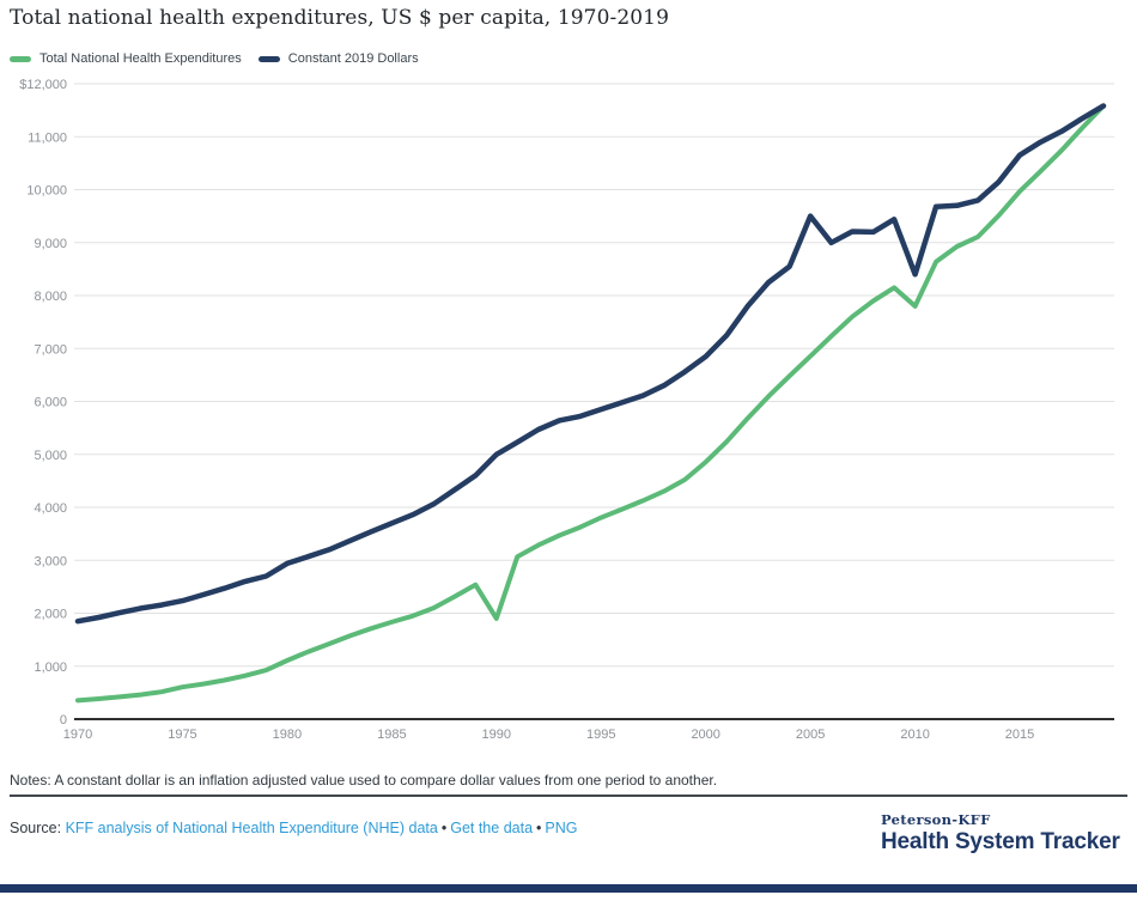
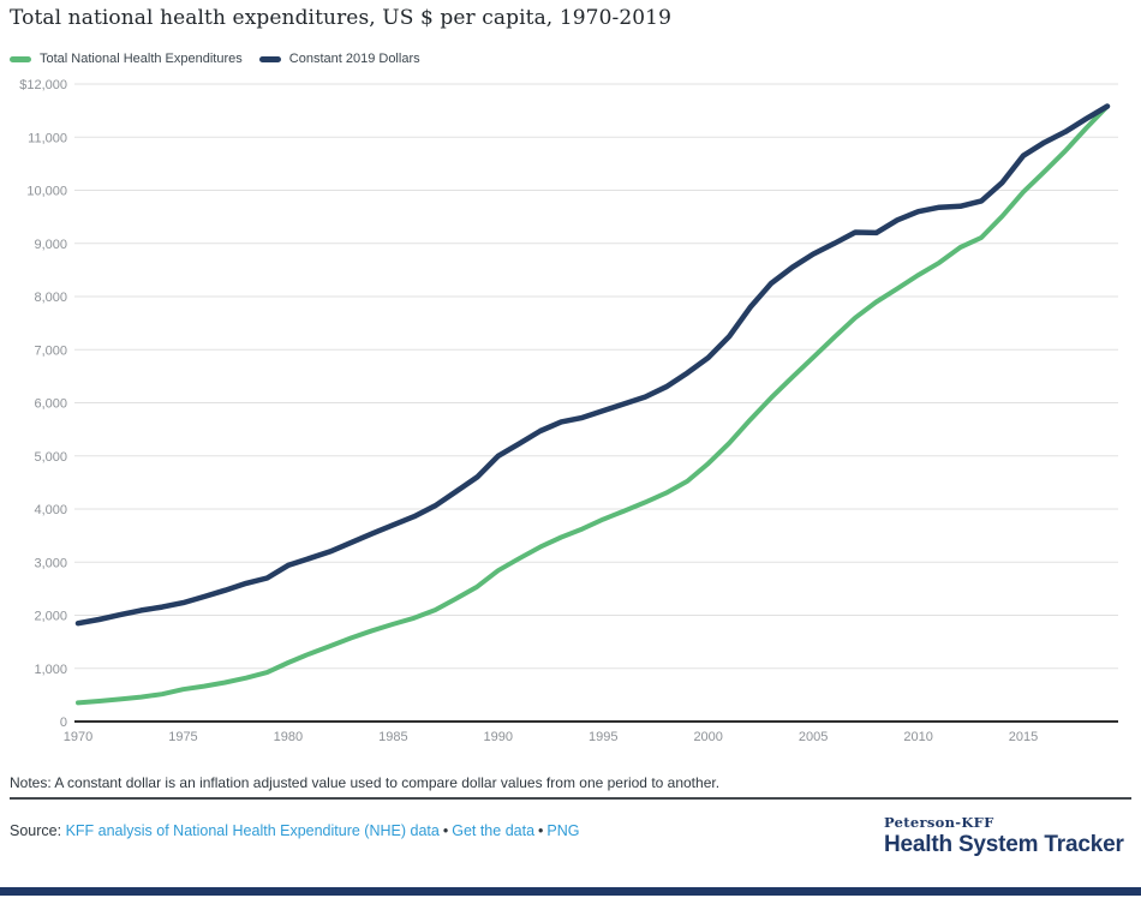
Total National Health Expenditures/1990: $1900 -> $2800
Constant 2019 Dollars/2005: $9500 -> $8800
Total National Health Expenditures/2010: $7800 -> $8400
Constant 2019 Dollars/2010: $8400 -> $9600
